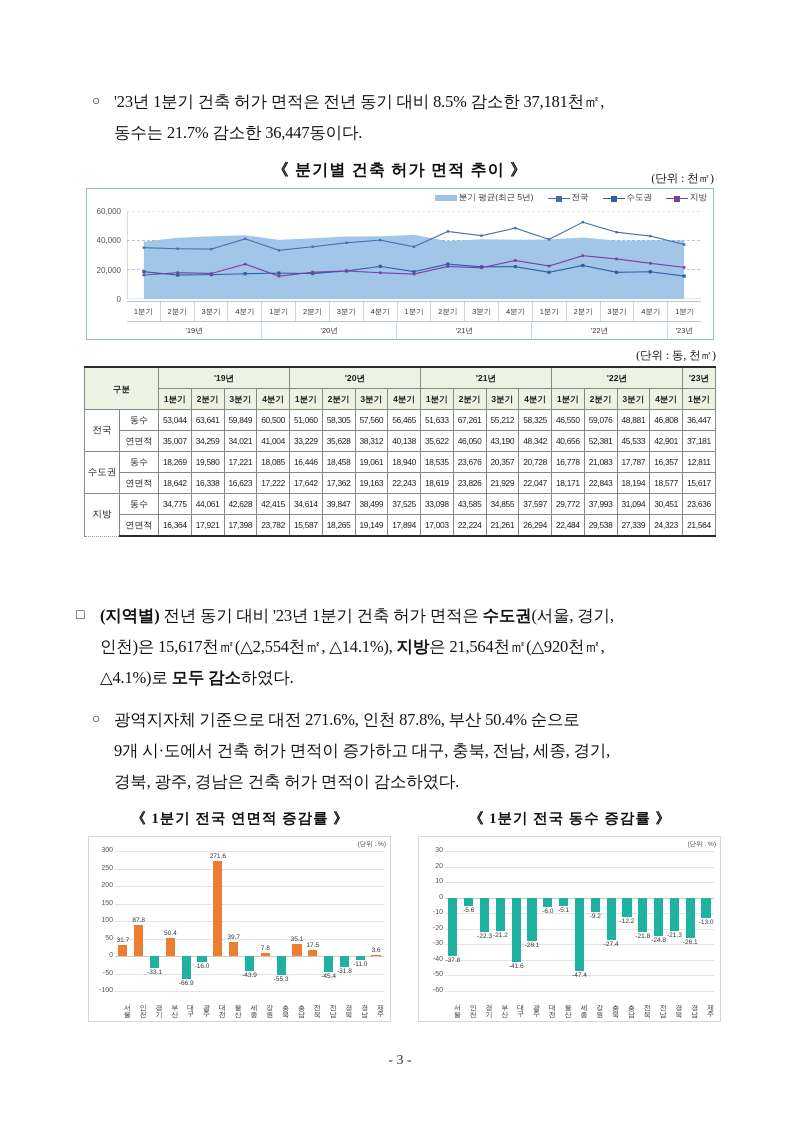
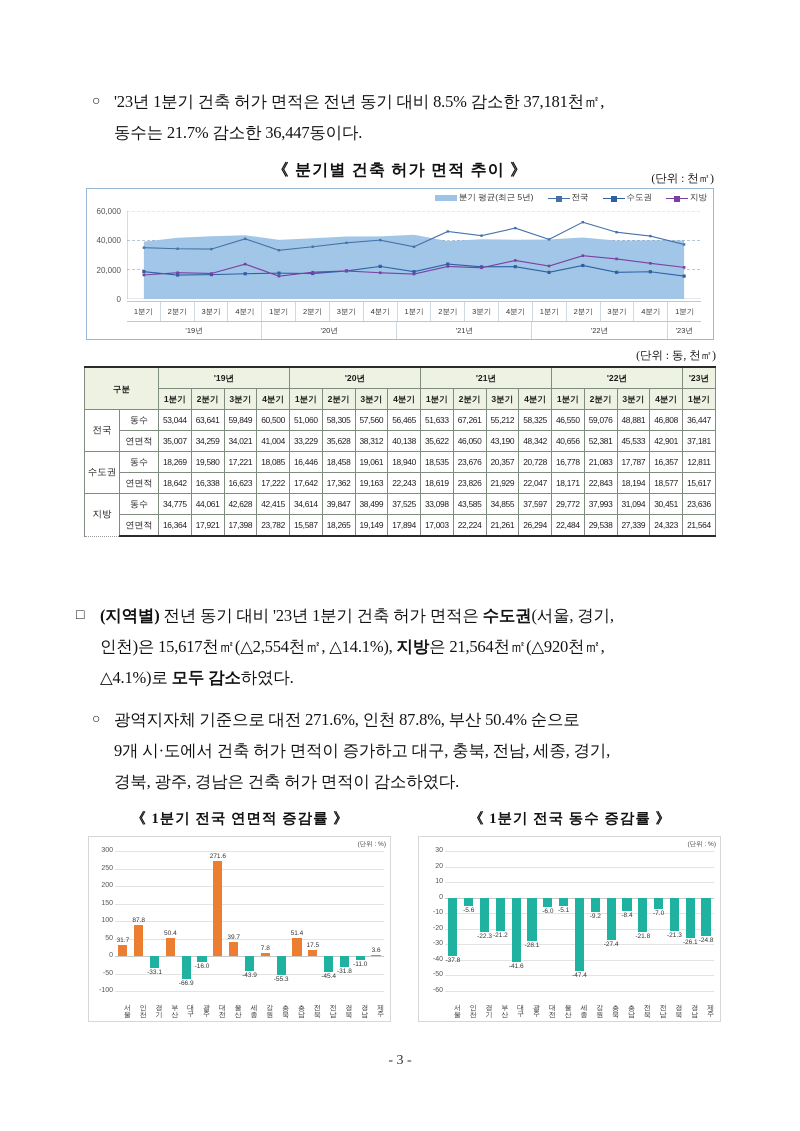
《 1분기 전국 연면적 증감률 》/충남: 35.1 -> 51.4
《 1분기 전국 동수 증감률 》/충남: -12.2 -> -8.4
《 1분기 전국 동수 증감률 》/전남: -24.8 -> -7.0
《 1분기 전국 동수 증감률 》/제주: -13.0 -> -24.8
